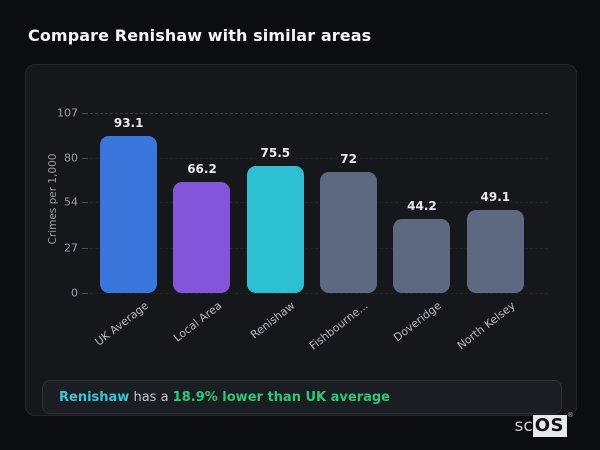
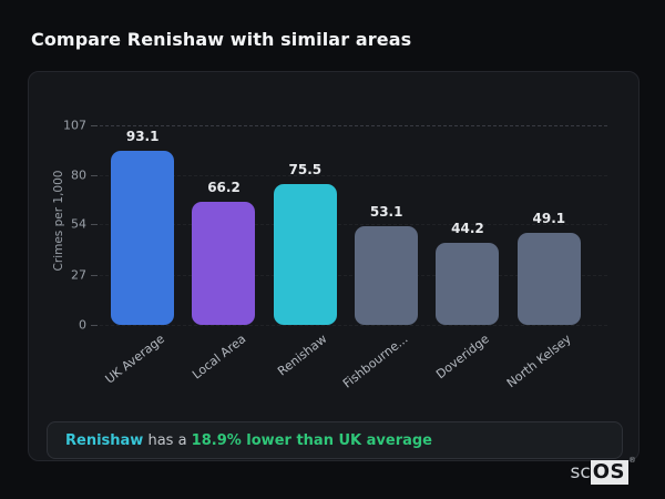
Fishbourne...: 72 -> 53.1
